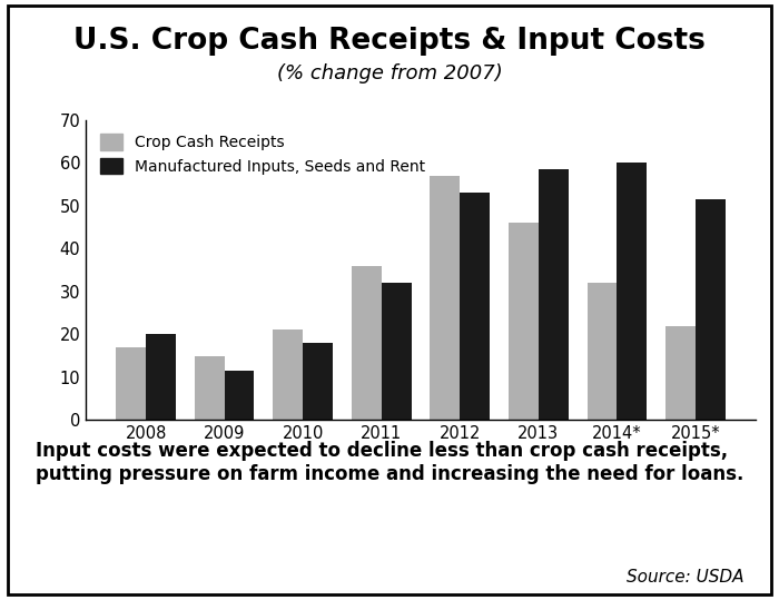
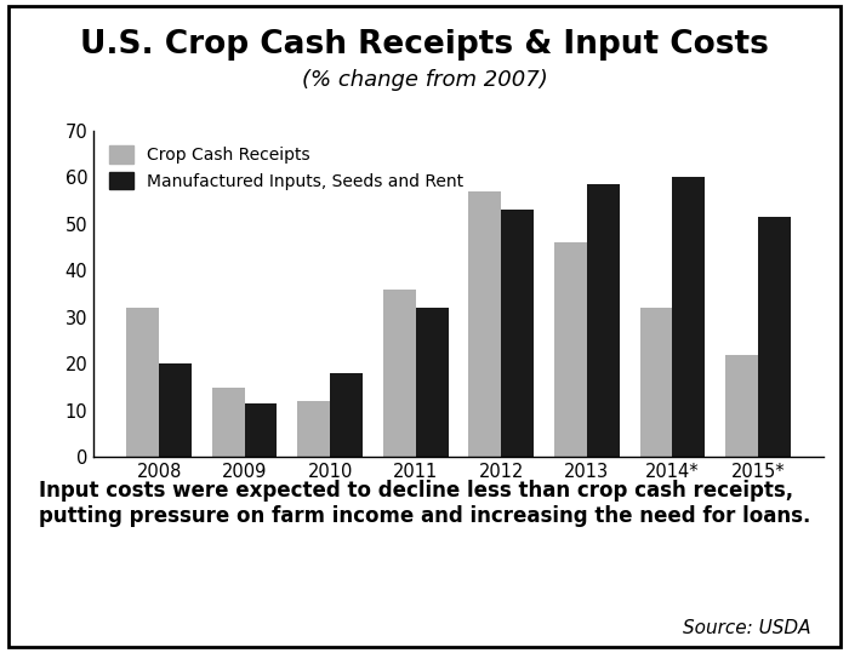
Crop Cash Receipts/2008: 17 -> 32
Crop Cash Receipts/2010: 21 -> 12
